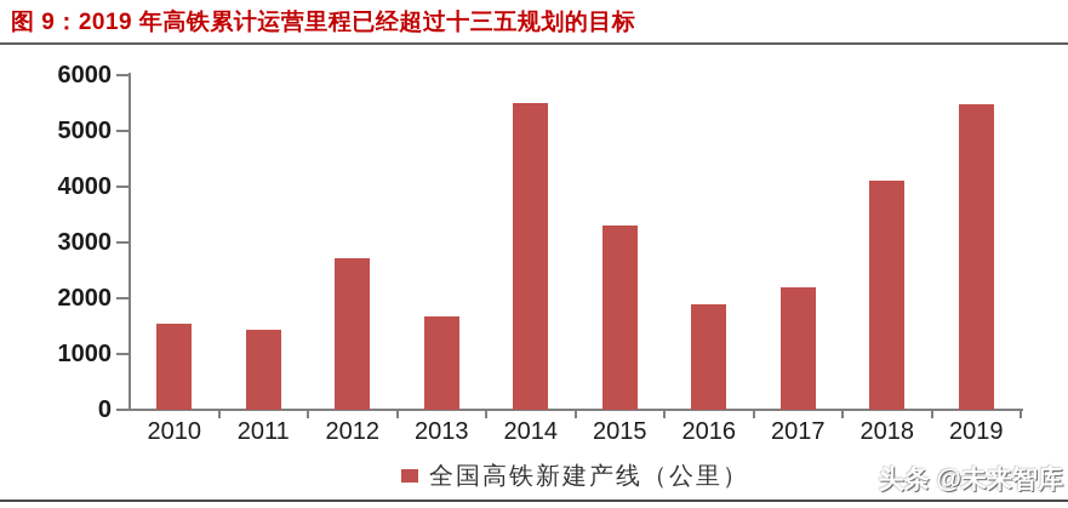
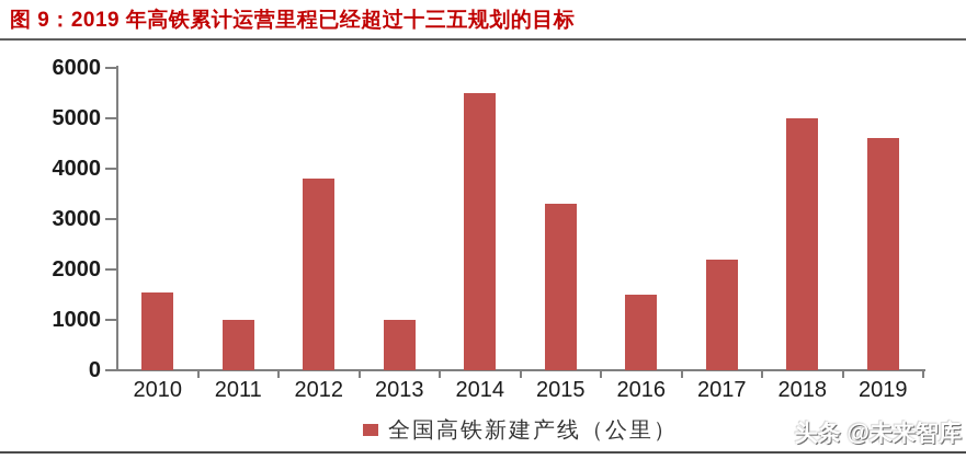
2011: 1400 -> 1000
2012: 2700 -> 3800
2013: 1700 -> 1000
2016: 1900 -> 1500
2018: 4100 -> 5000
2019: 5500 -> 4600
